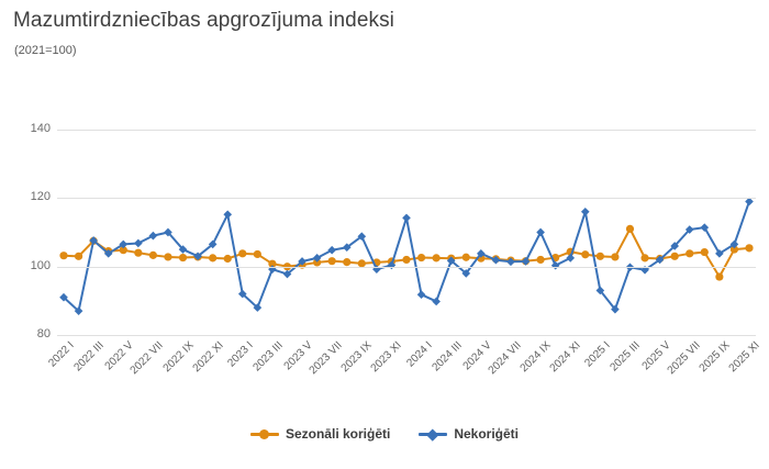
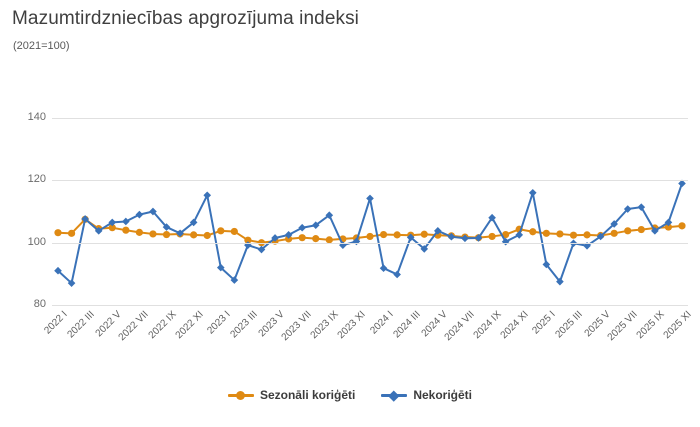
Nekoriģēti/2024 IX: 110 -> 108
Sezonāli koriģēti/2025 III: 111 -> 102
Sezonāli koriģēti/2025 IX: 97 -> 105
